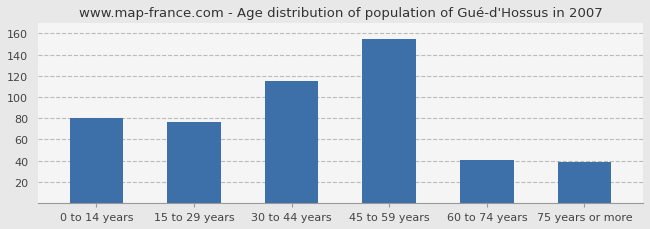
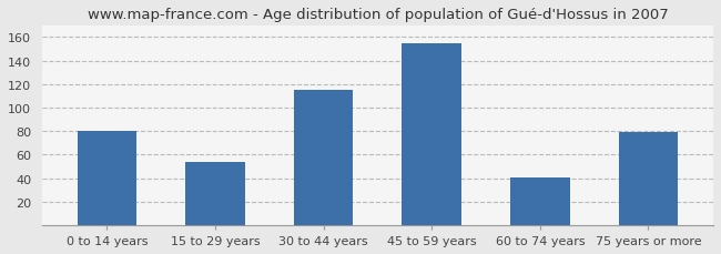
15 to 29 years: 76 -> 54
75 years or more: 39 -> 79
